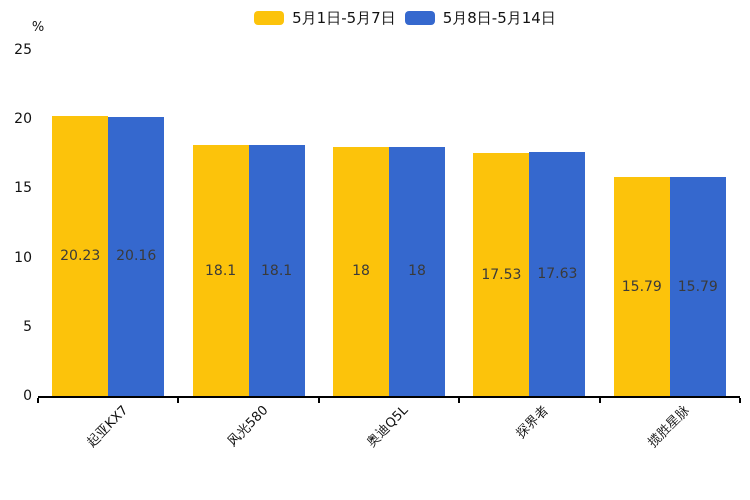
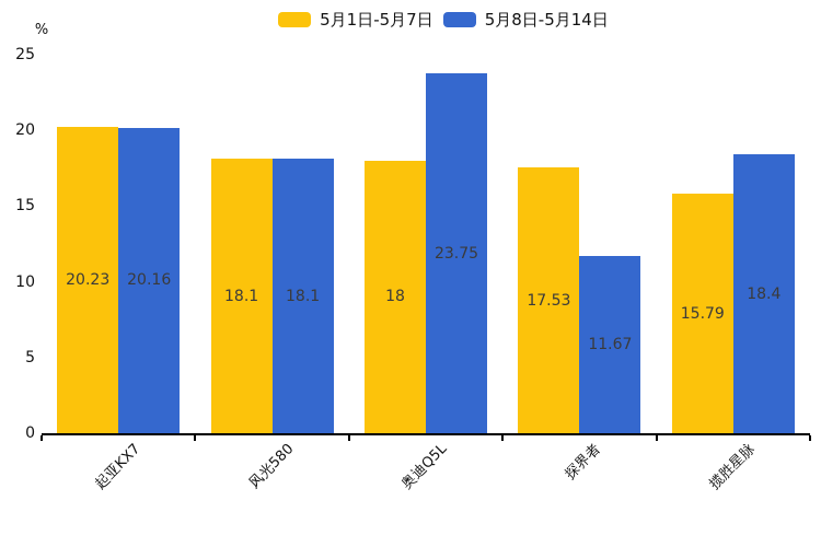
5月8日-5月14日/奥迪Q5L: 18 -> 23.75
5月8日-5月14日/探界者: 17.63 -> 11.67
5月8日-5月14日/揽胜星脉: 15.79 -> 18.4
